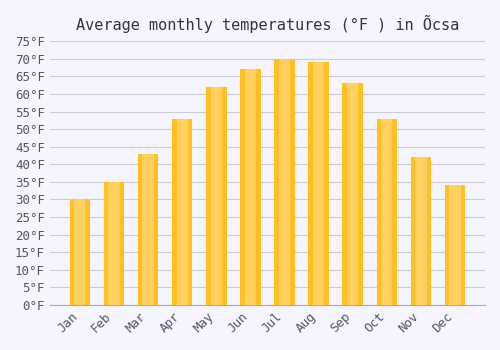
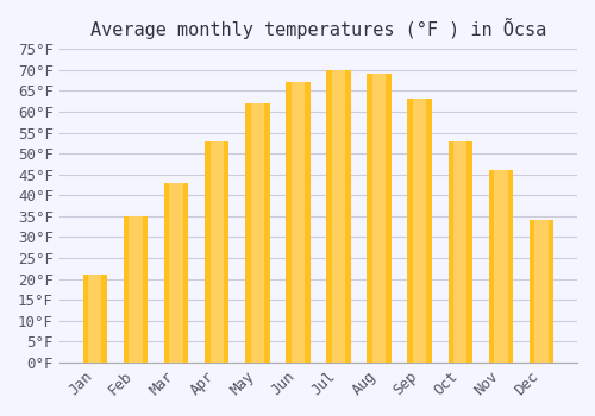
Jan: 30°F -> 21°F
Nov: 42°F -> 46°F
